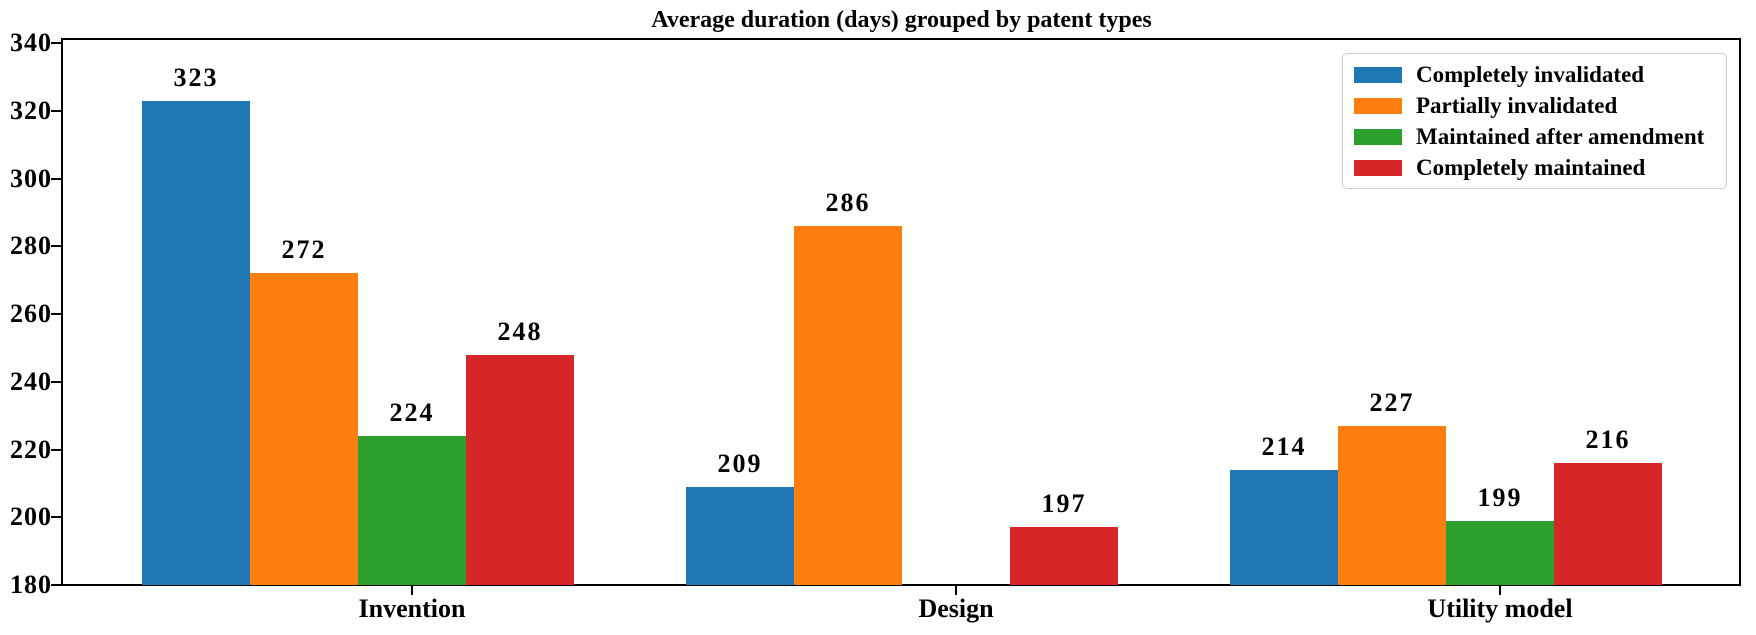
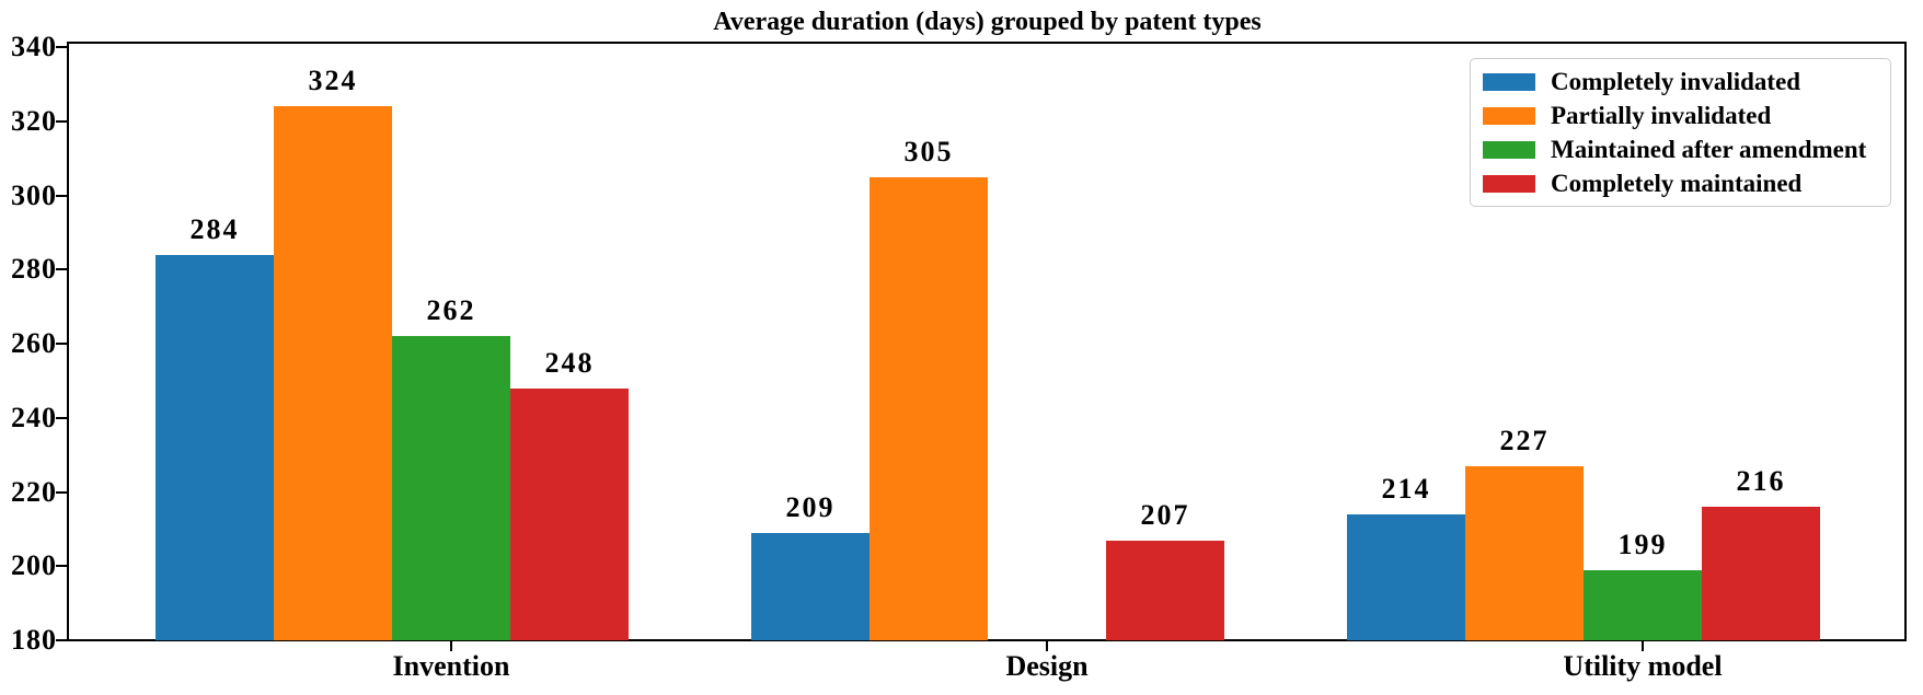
Completely invalidated/Invention: 323 -> 284
Partially invalidated/Invention: 272 -> 324
Maintained after amendment/Invention: 224 -> 262
Partially invalidated/Design: 286 -> 305
Completely maintained/Design: 197 -> 207
